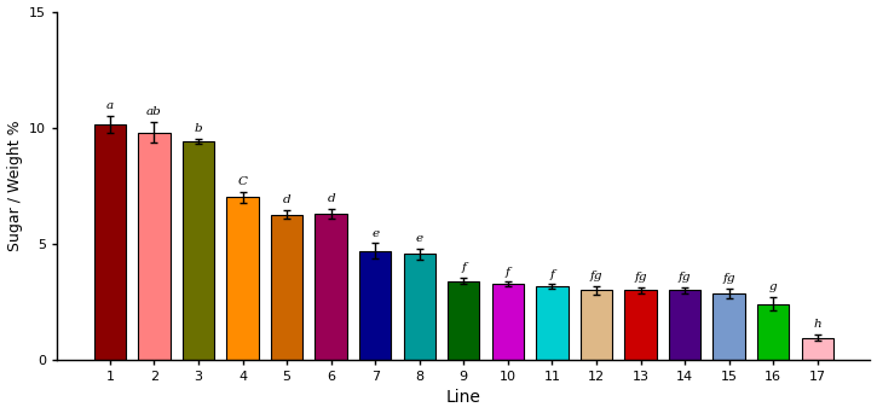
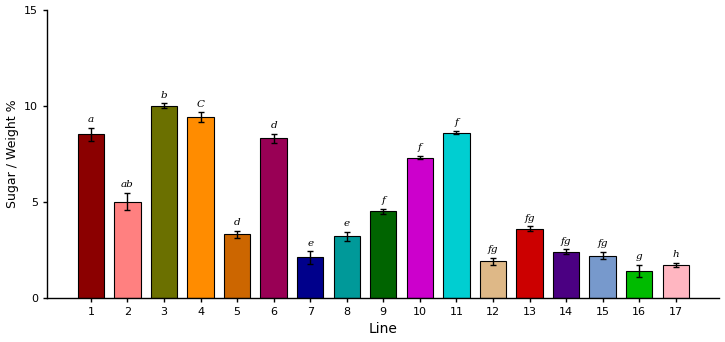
1: 10.2 -> 8.5
2: 9.8 -> 5.0
3: 9.4 -> 10.0
4: 7.0 -> 9.4
5: 6.2 -> 3.3
6: 6.3 -> 8.3
7: 4.7 -> 2.1
8: 4.5 -> 3.2
9: 3.4 -> 4.5
10: 3.2 -> 7.3
11: 3.1 -> 8.6
12: 3.0 -> 1.9
13: 3.0 -> 3.6
14: 3.0 -> 2.4
15: 2.9 -> 2.2
16: 2.4 -> 1.4
17: 0.9 -> 1.7
